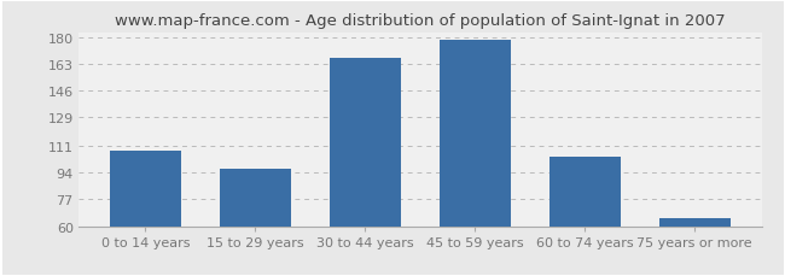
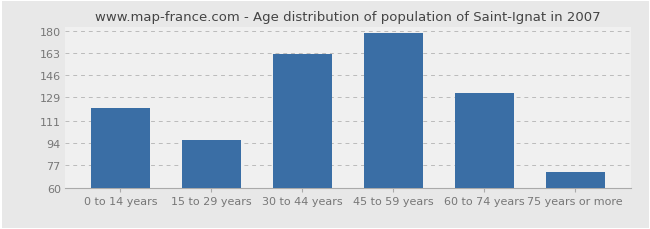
0 to 14 years: 108 -> 121
30 to 44 years: 167 -> 162
60 to 74 years: 104 -> 132
75 years or more: 65 -> 72
